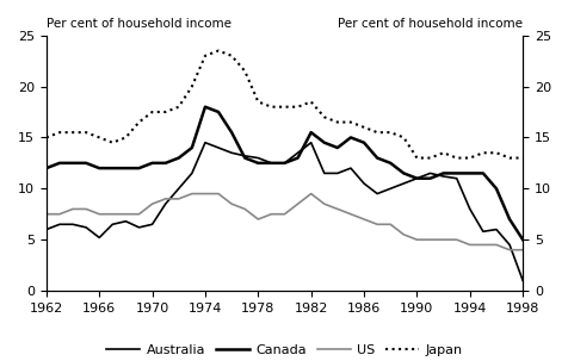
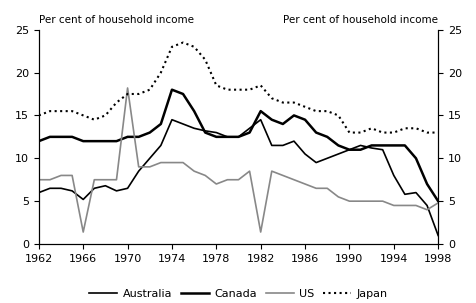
US/1966: 7.5 -> 1.4
US/1970: 8.5 -> 18.2
US/1982: 9.5 -> 1.4
US/1998: 4.0 -> 4.8
